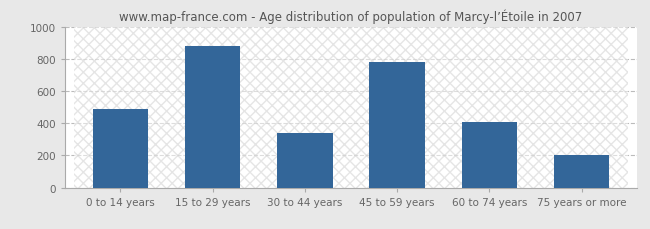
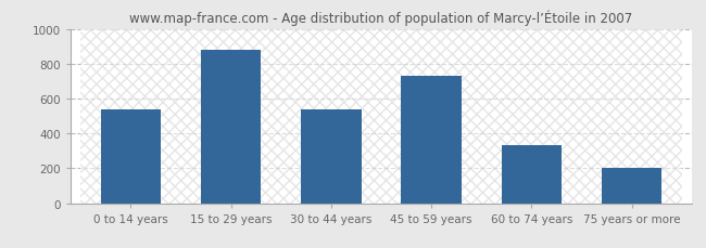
0 to 14 years: 490 -> 540
30 to 44 years: 340 -> 540
45 to 59 years: 780 -> 730
60 to 74 years: 410 -> 340
